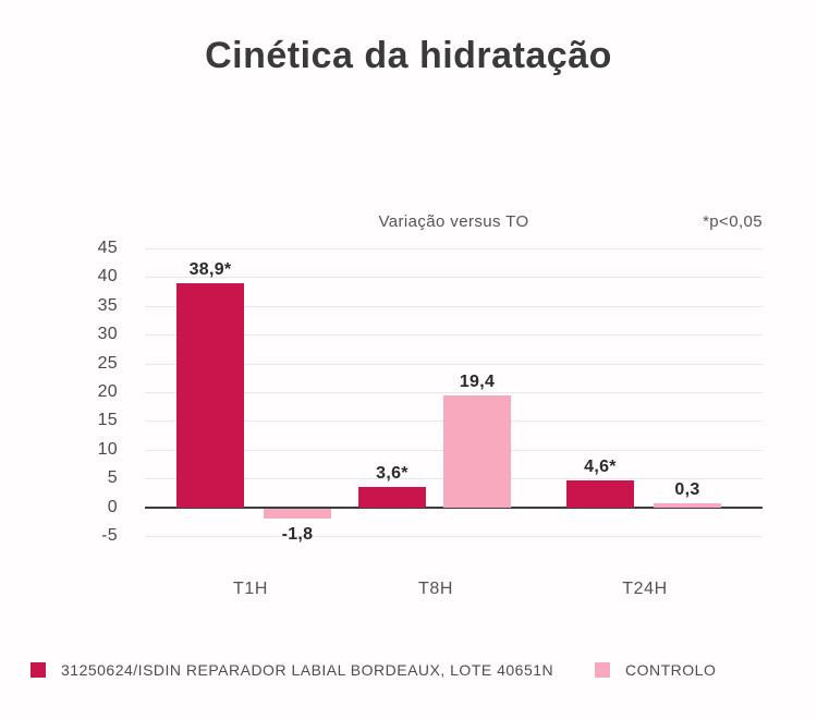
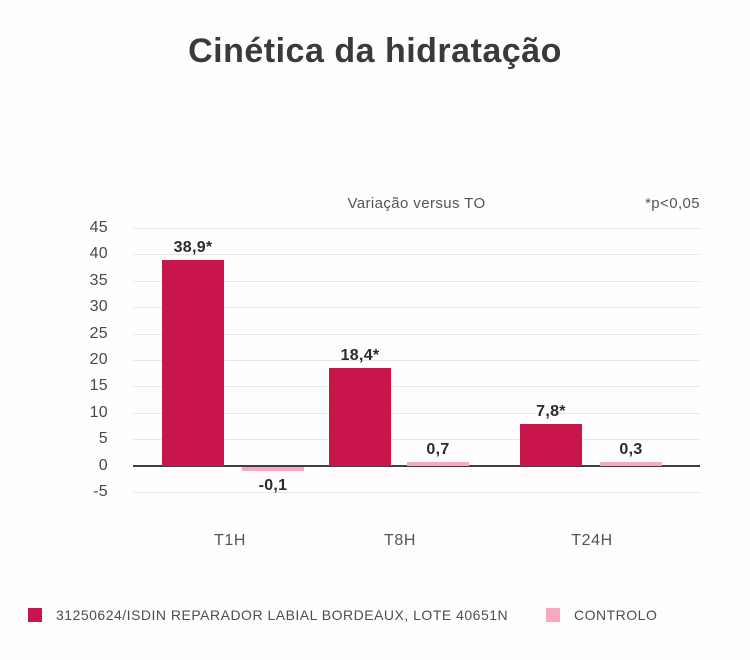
CONTROLO/T1H: -1,8 -> -0,1
31250624/ISDIN REPARADOR LABIAL BORDEAUX, LOTE 40651N/T8H: 3,6 -> 18,4
CONTROLO/T8H: 19,4 -> 0,7
31250624/ISDIN REPARADOR LABIAL BORDEAUX, LOTE 40651N/T24H: 4,6 -> 7,8
